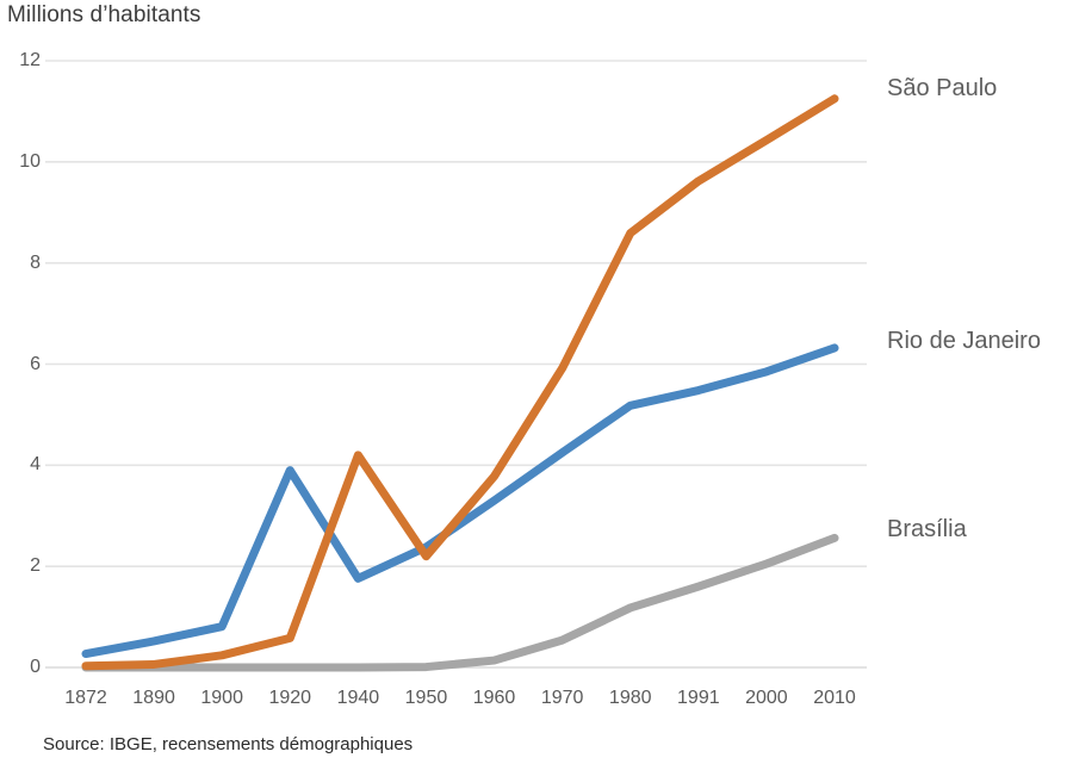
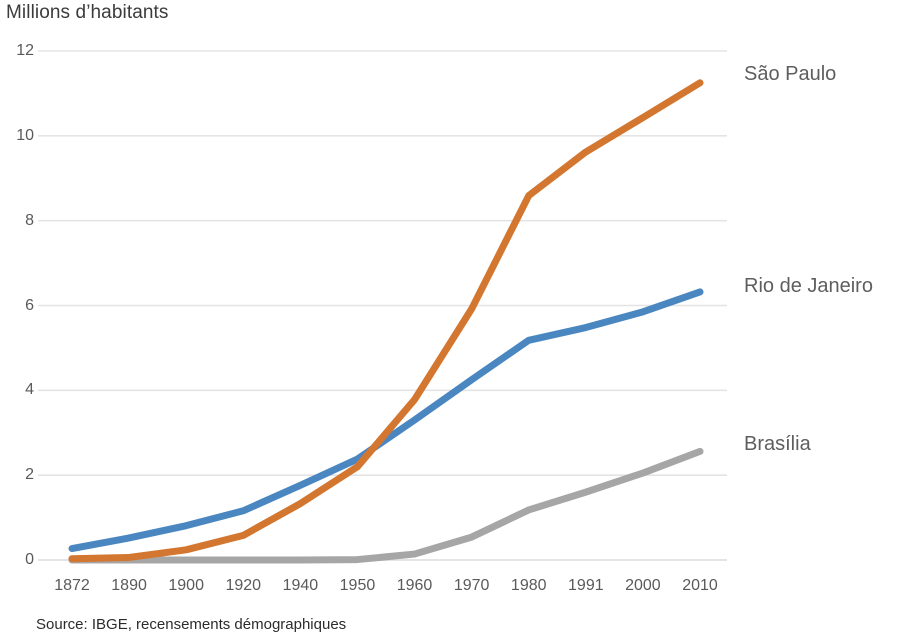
Rio de Janeiro/1920: 3.9 -> 1.2
São Paulo/1940: 4.2 -> 1.3
